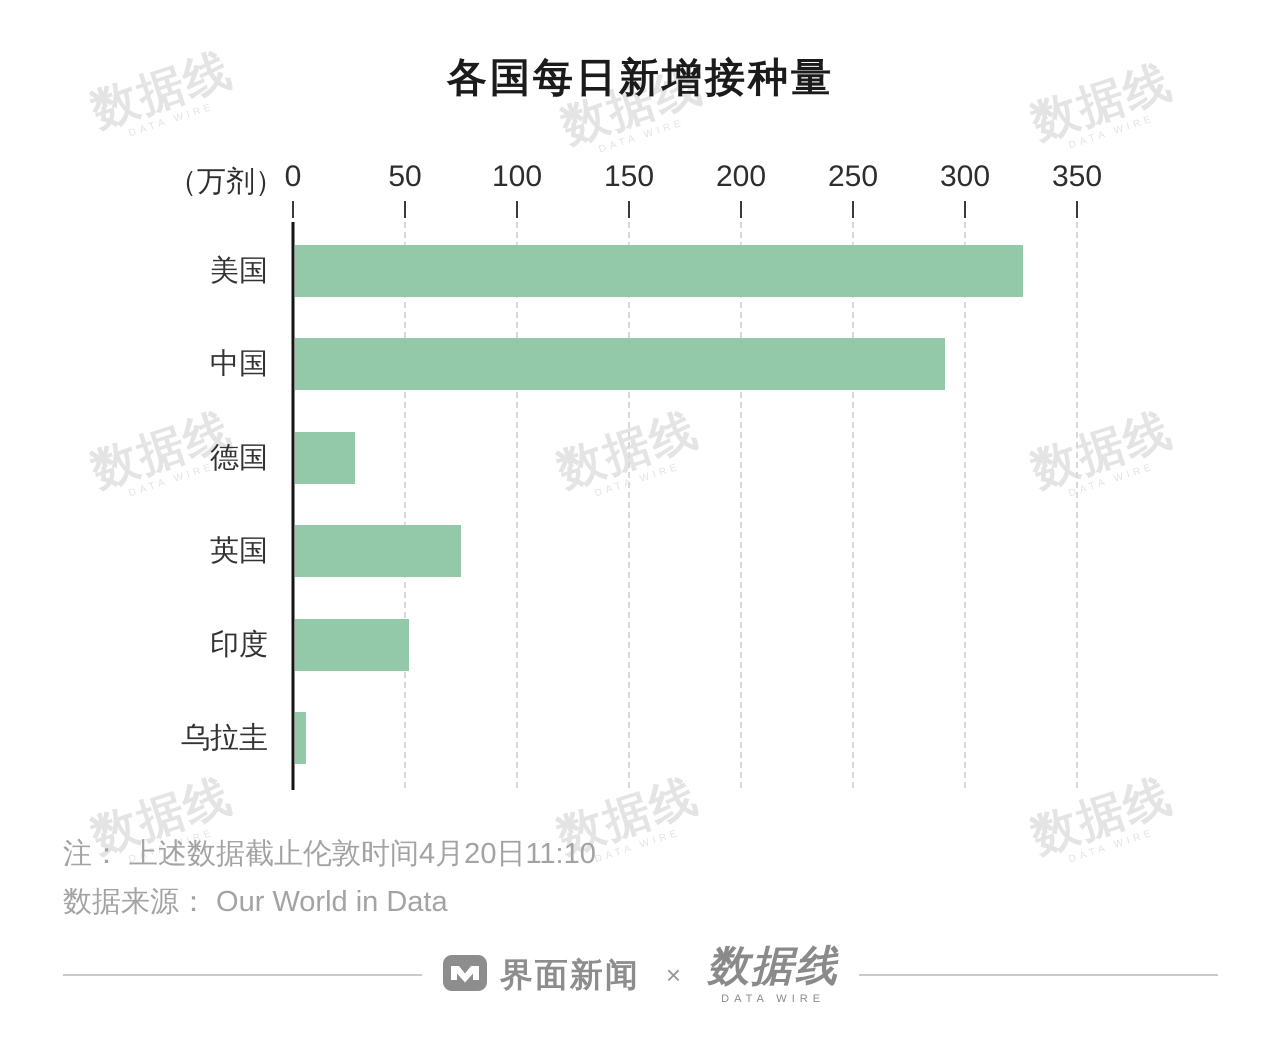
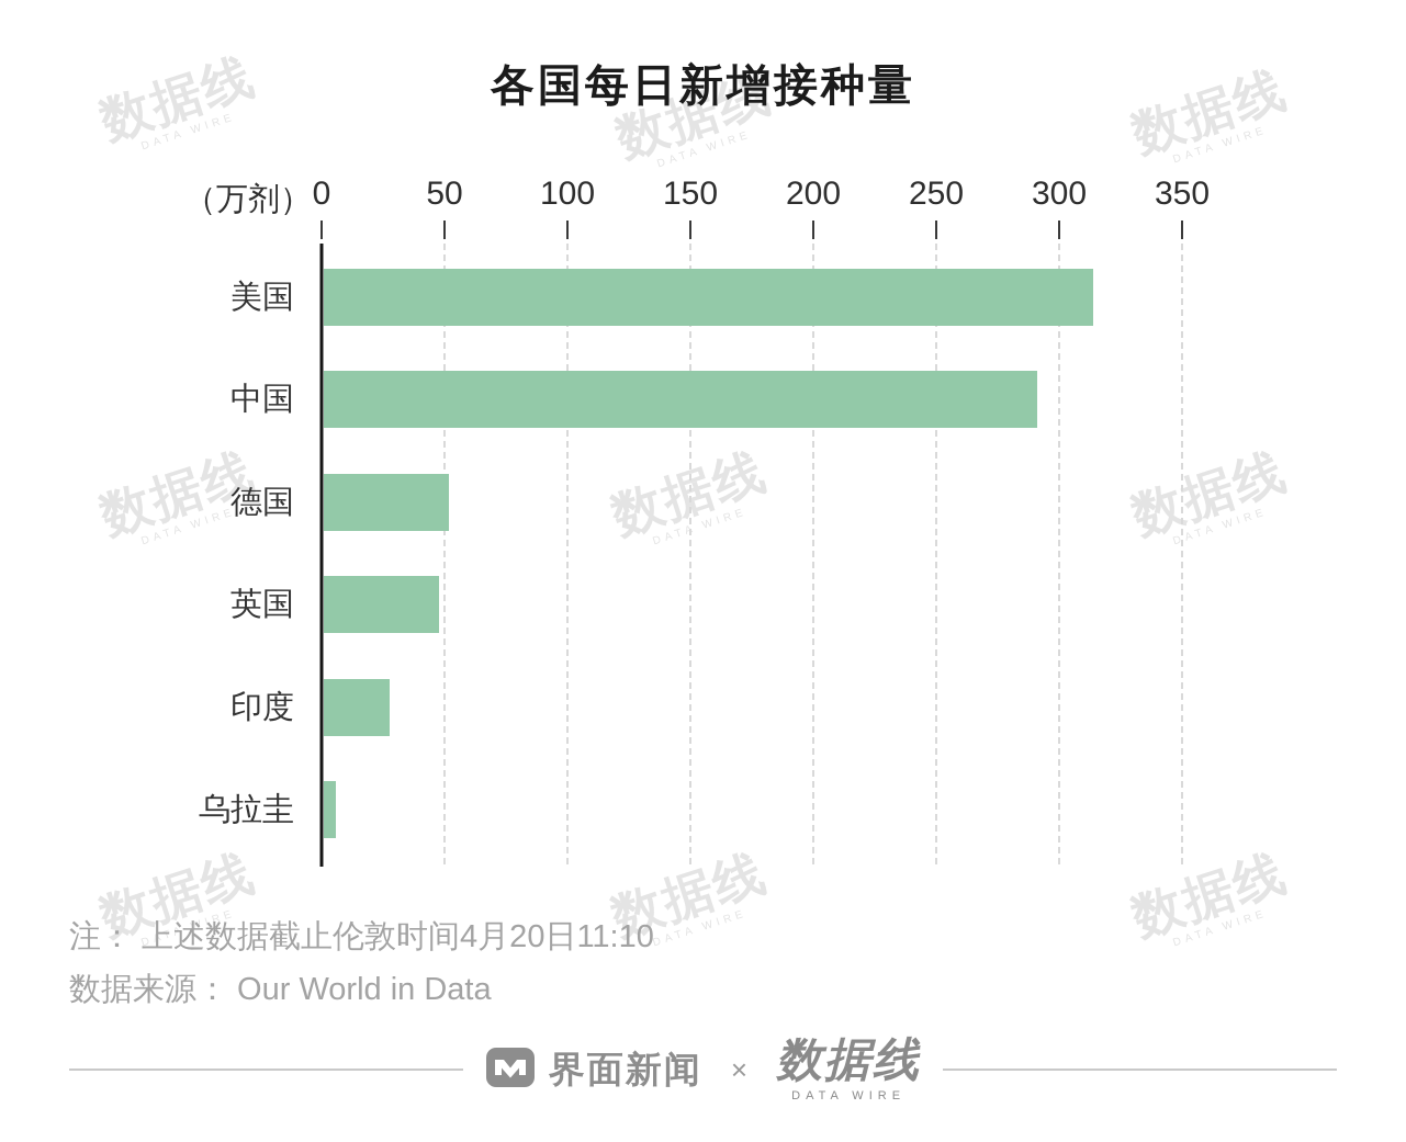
美国: 325 -> 313
德国: 27 -> 51
英国: 74 -> 47
印度: 51 -> 27
